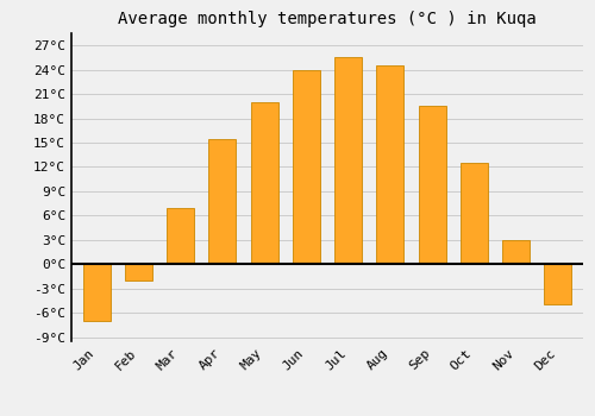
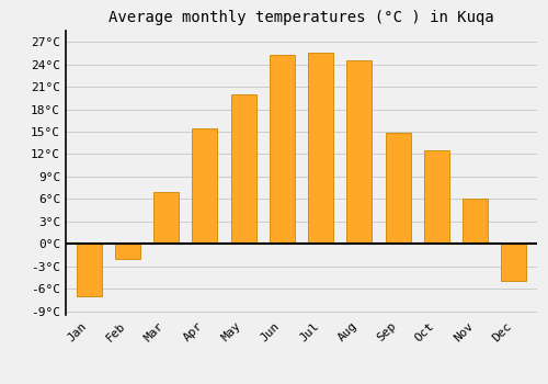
Jun: 24.0°C -> 25.2°C
Sep: 19.5°C -> 14.8°C
Nov: 3.0°C -> 6.0°C
